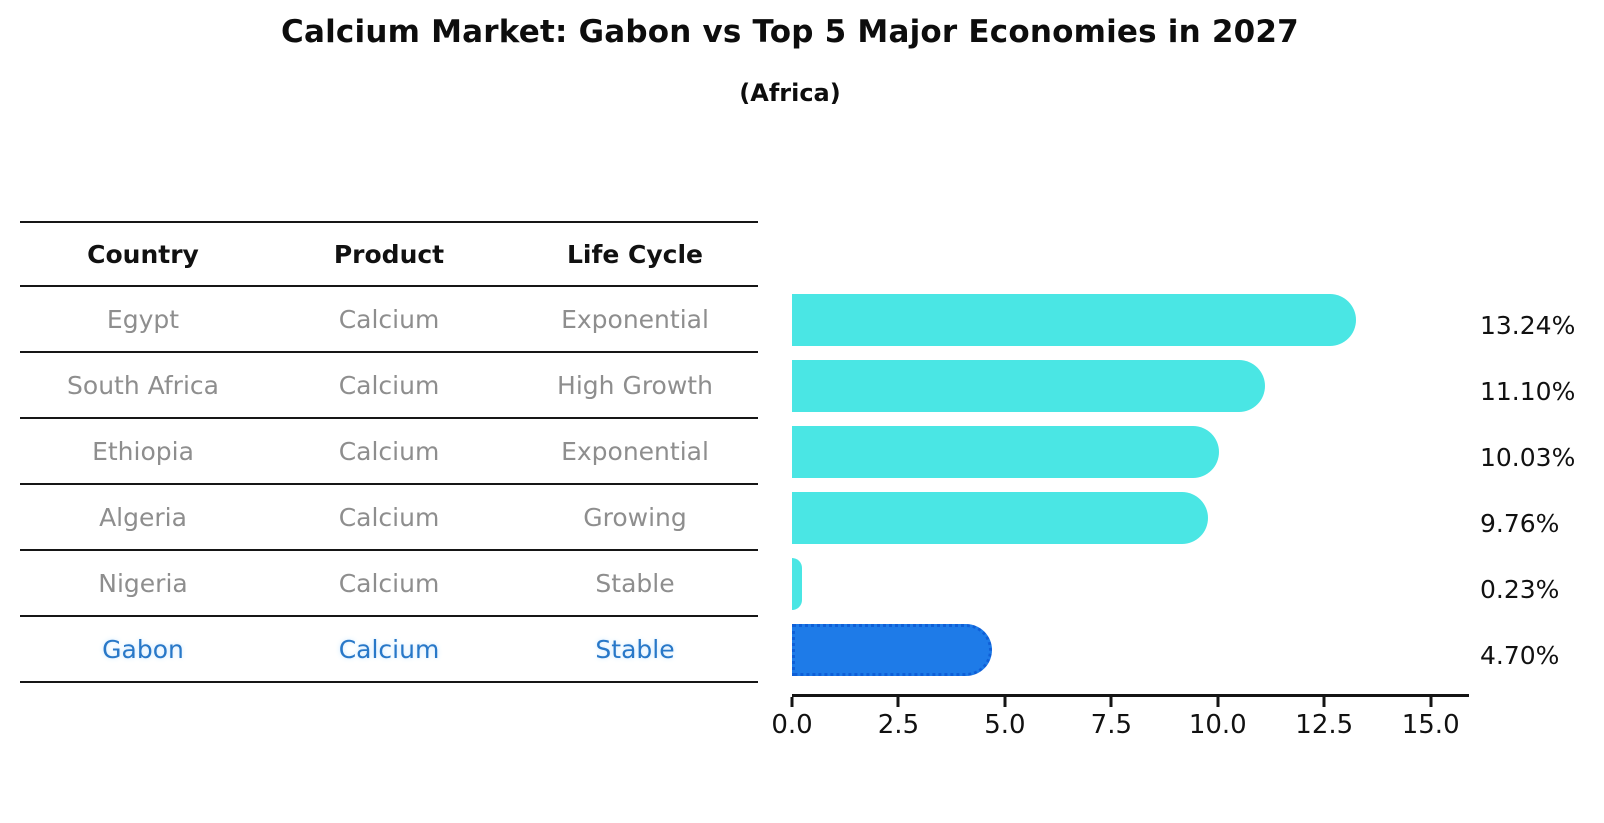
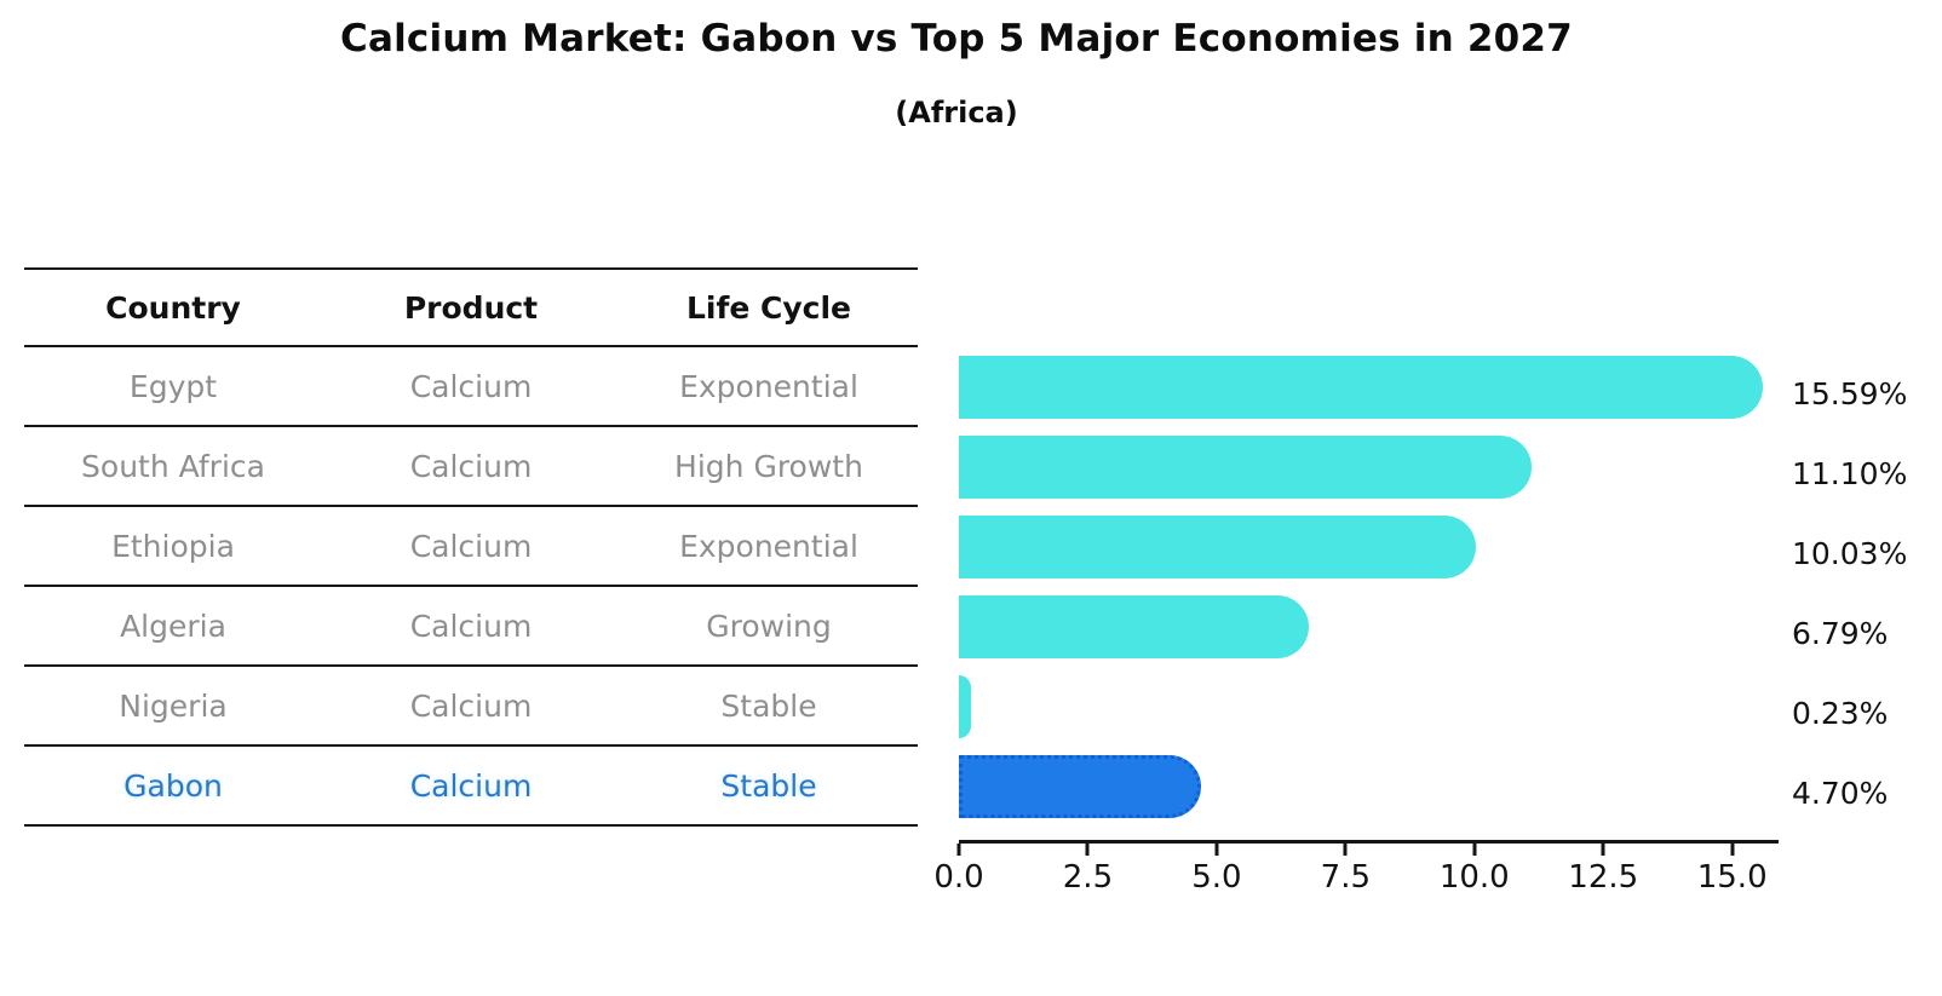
Egypt: 13.24% -> 15.59%
Algeria: 9.76% -> 6.79%
